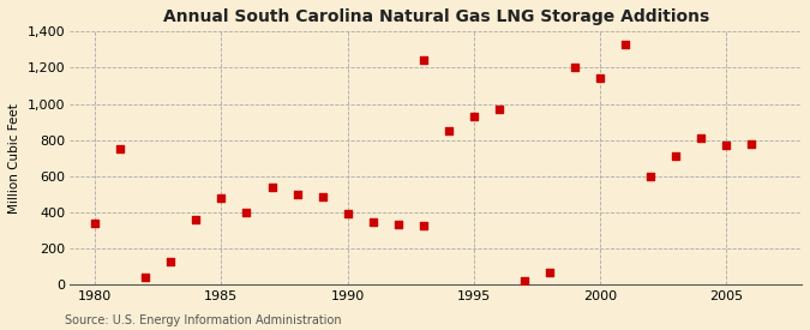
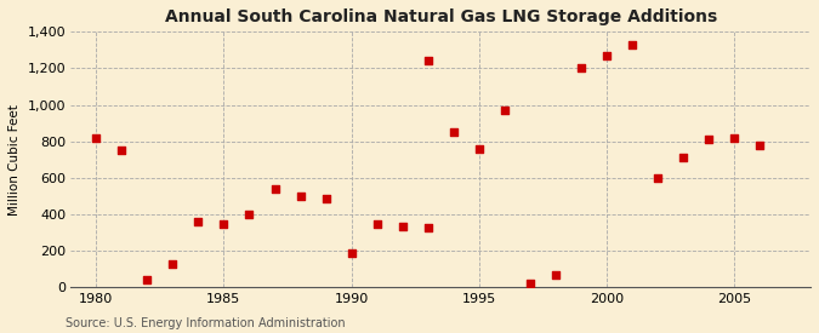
1980: 340 -> 820
1985: 480 -> 350
1990: 400 -> 190
1995: 930 -> 760
2000: 1,140 -> 1,270
2005: 770 -> 820
